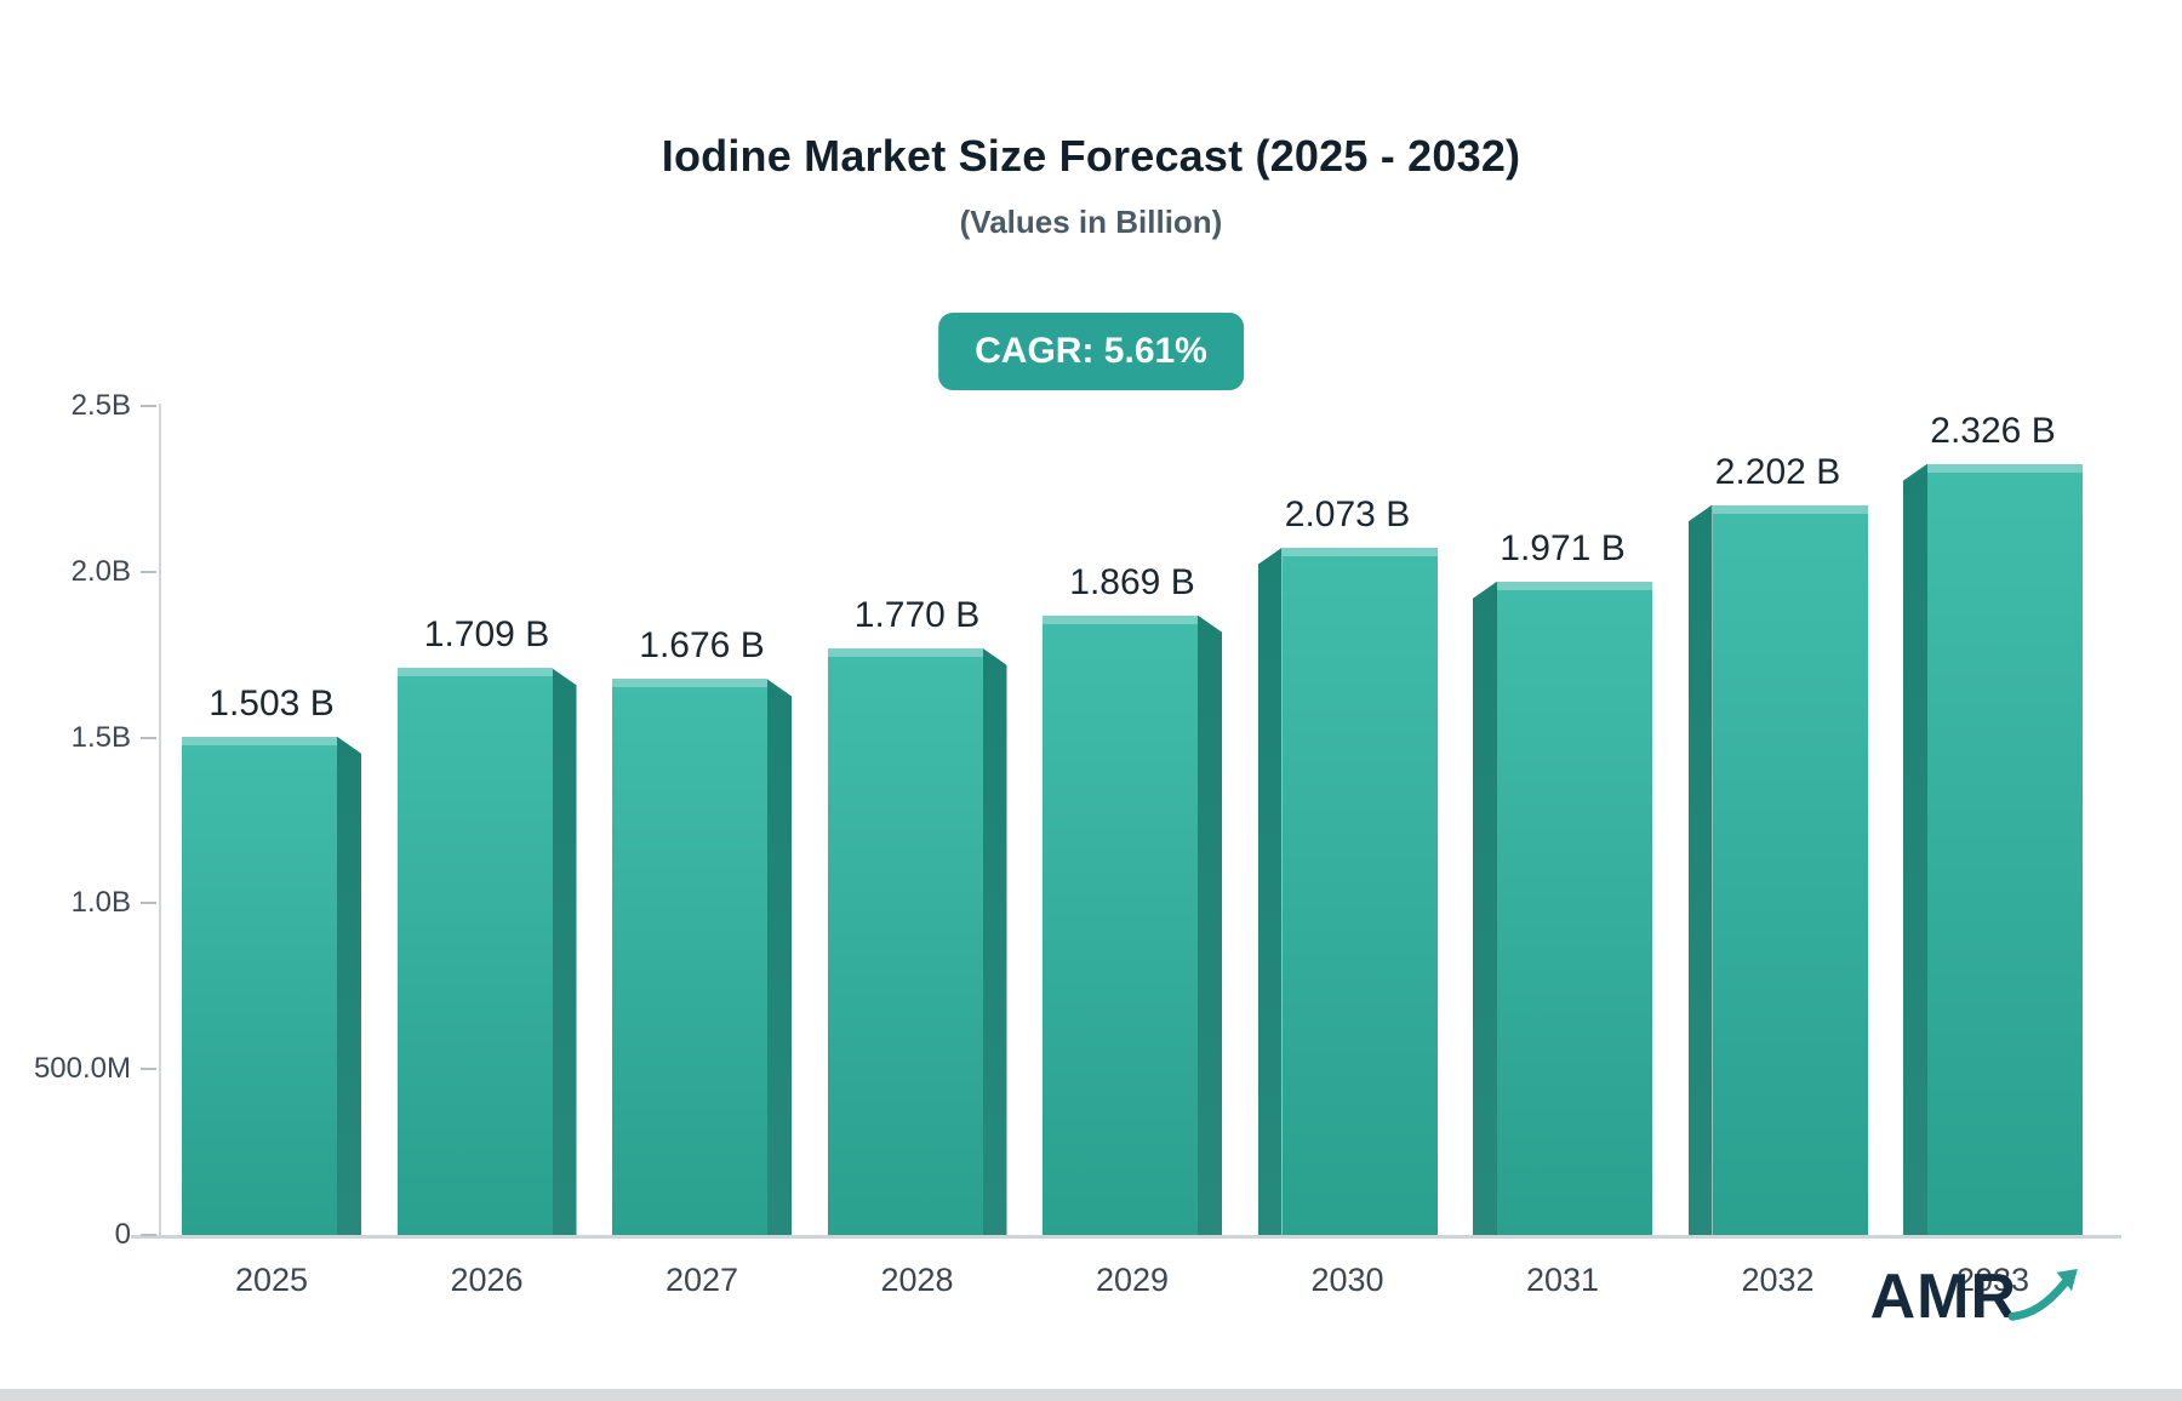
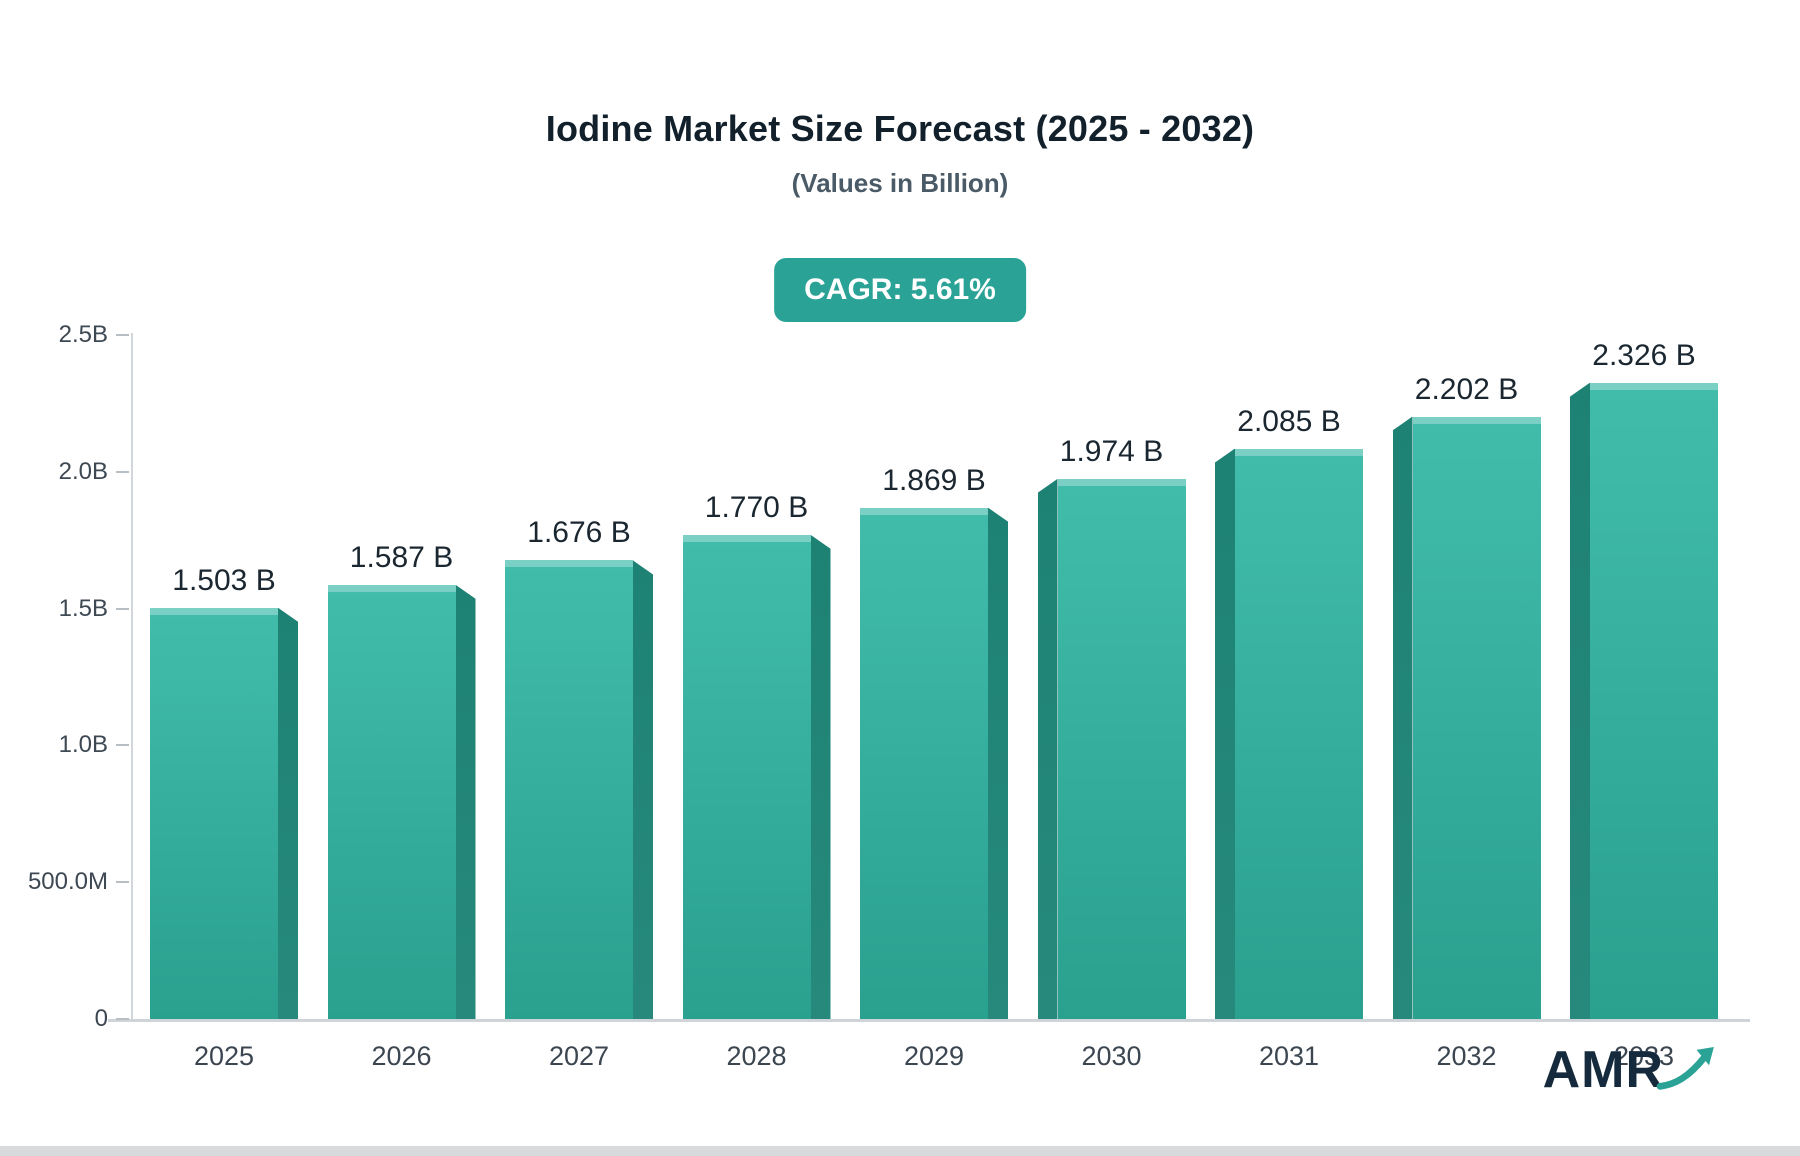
2026: 1.709 -> 1.587
2030: 2.073 -> 1.974
2031: 1.971 -> 2.085
